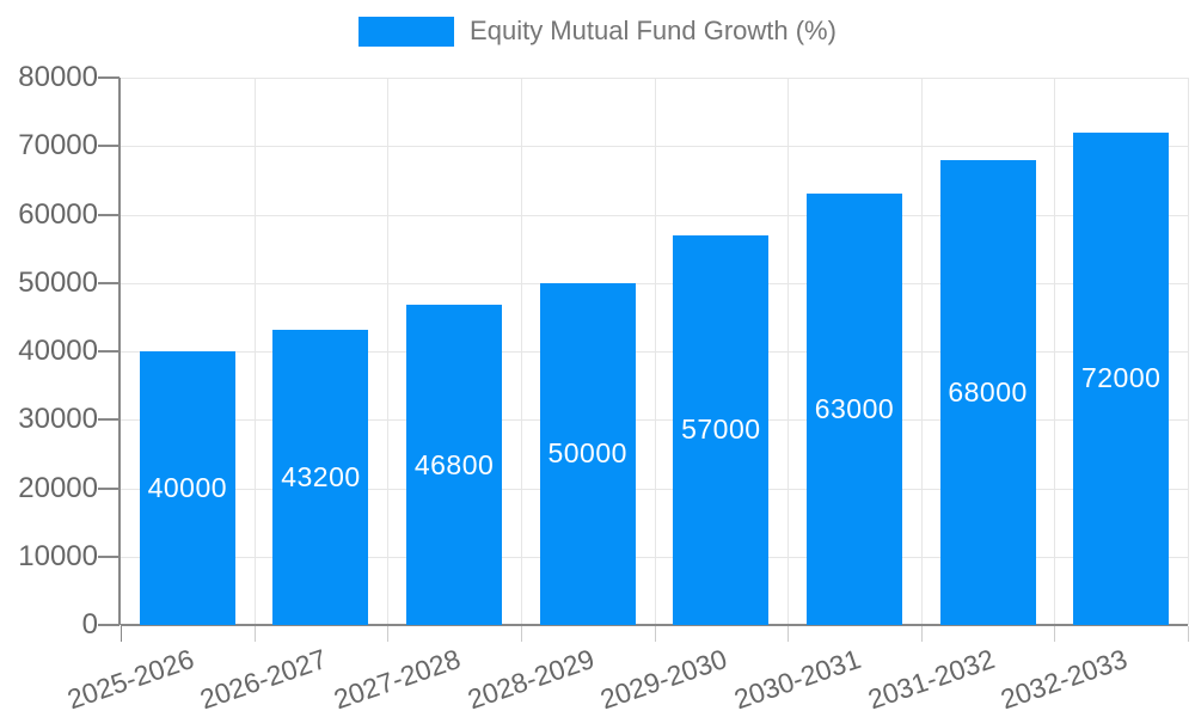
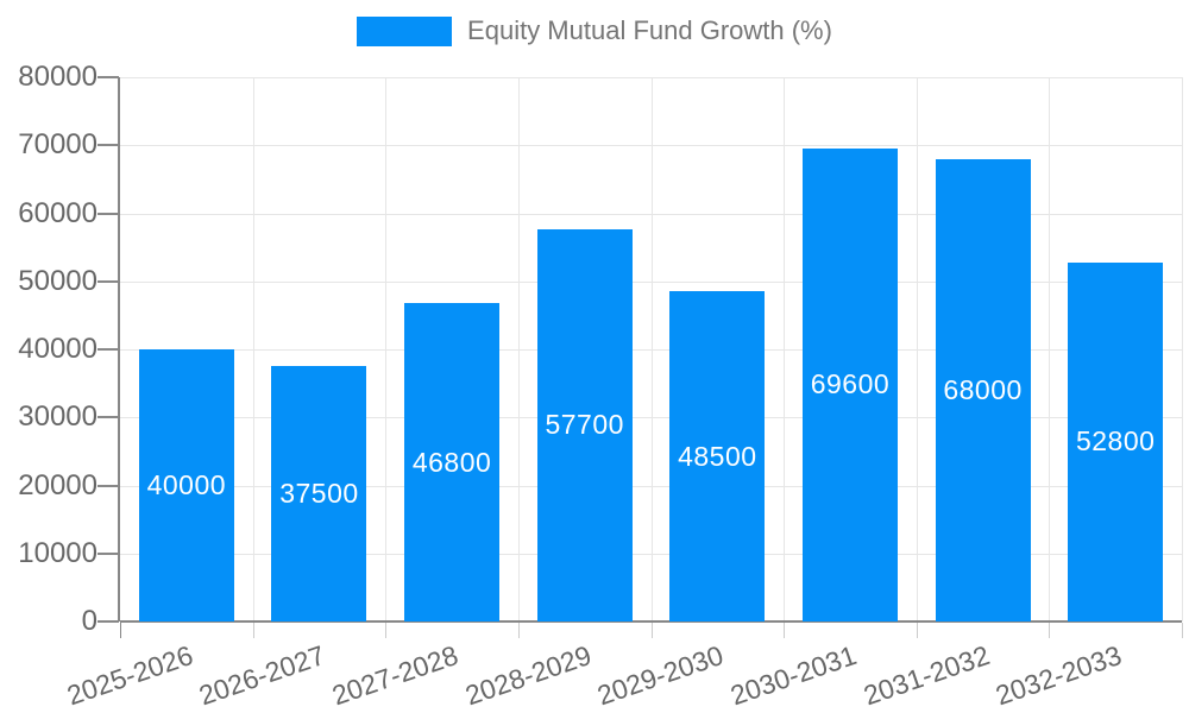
2026-2027: 43200 -> 37500
2028-2029: 50000 -> 57700
2029-2030: 57000 -> 48500
2030-2031: 63000 -> 69600
2032-2033: 72000 -> 52800
